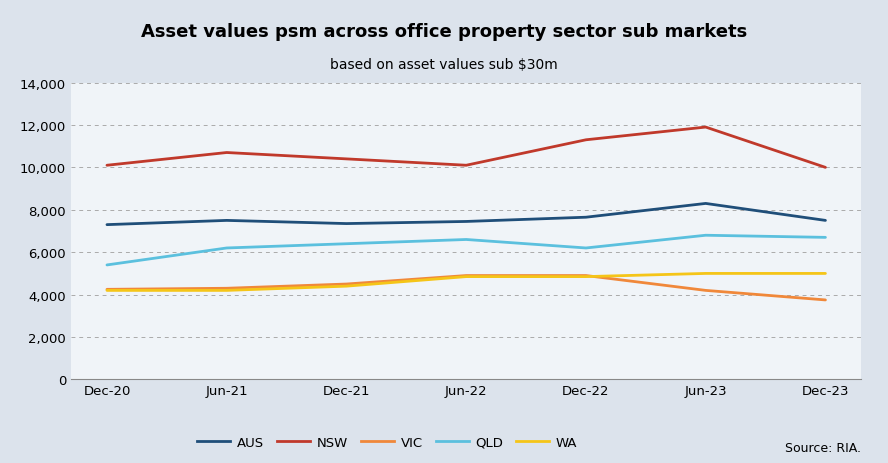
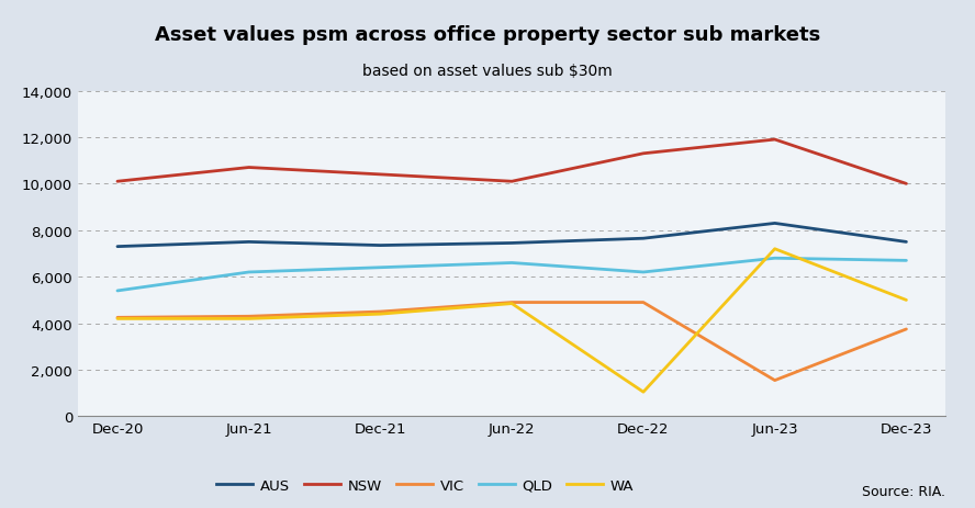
WA/Dec-22: 4,850 -> 1,050
VIC/Jun-23: 4,200 -> 1,550
WA/Jun-23: 5,000 -> 7,200
